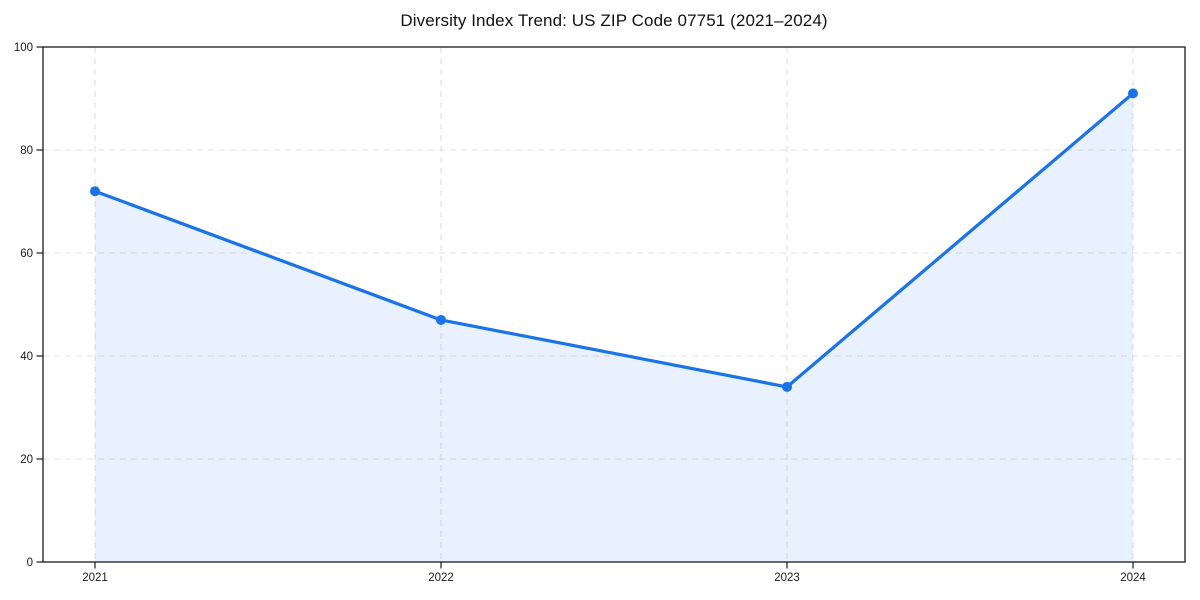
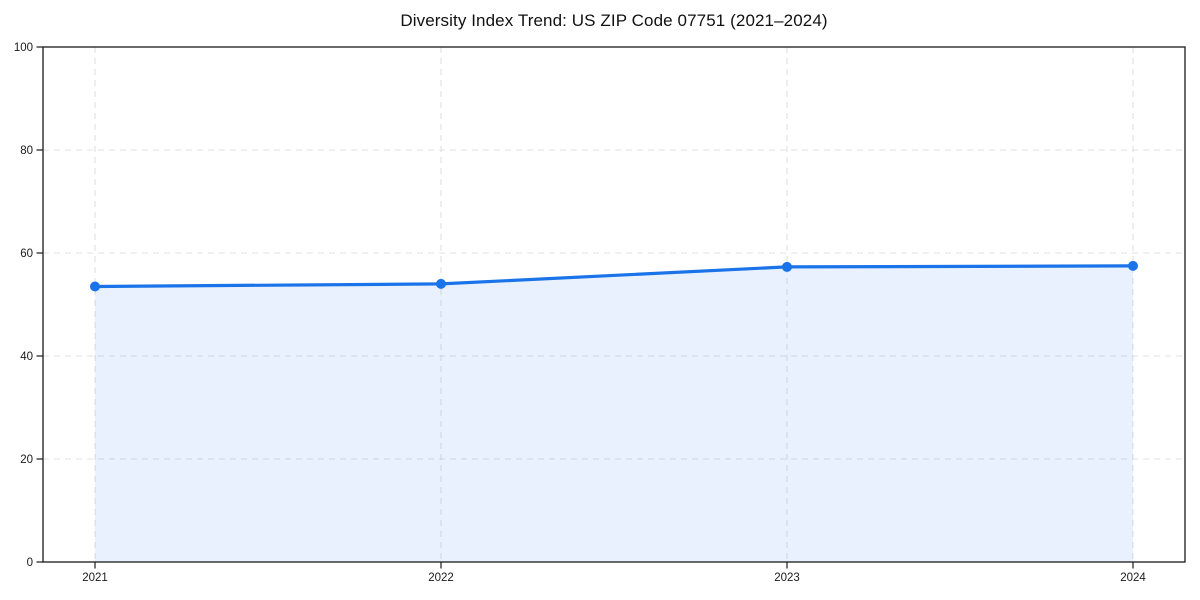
2021: 72 -> 54
2022: 47 -> 54
2023: 34 -> 57
2024: 91 -> 58
